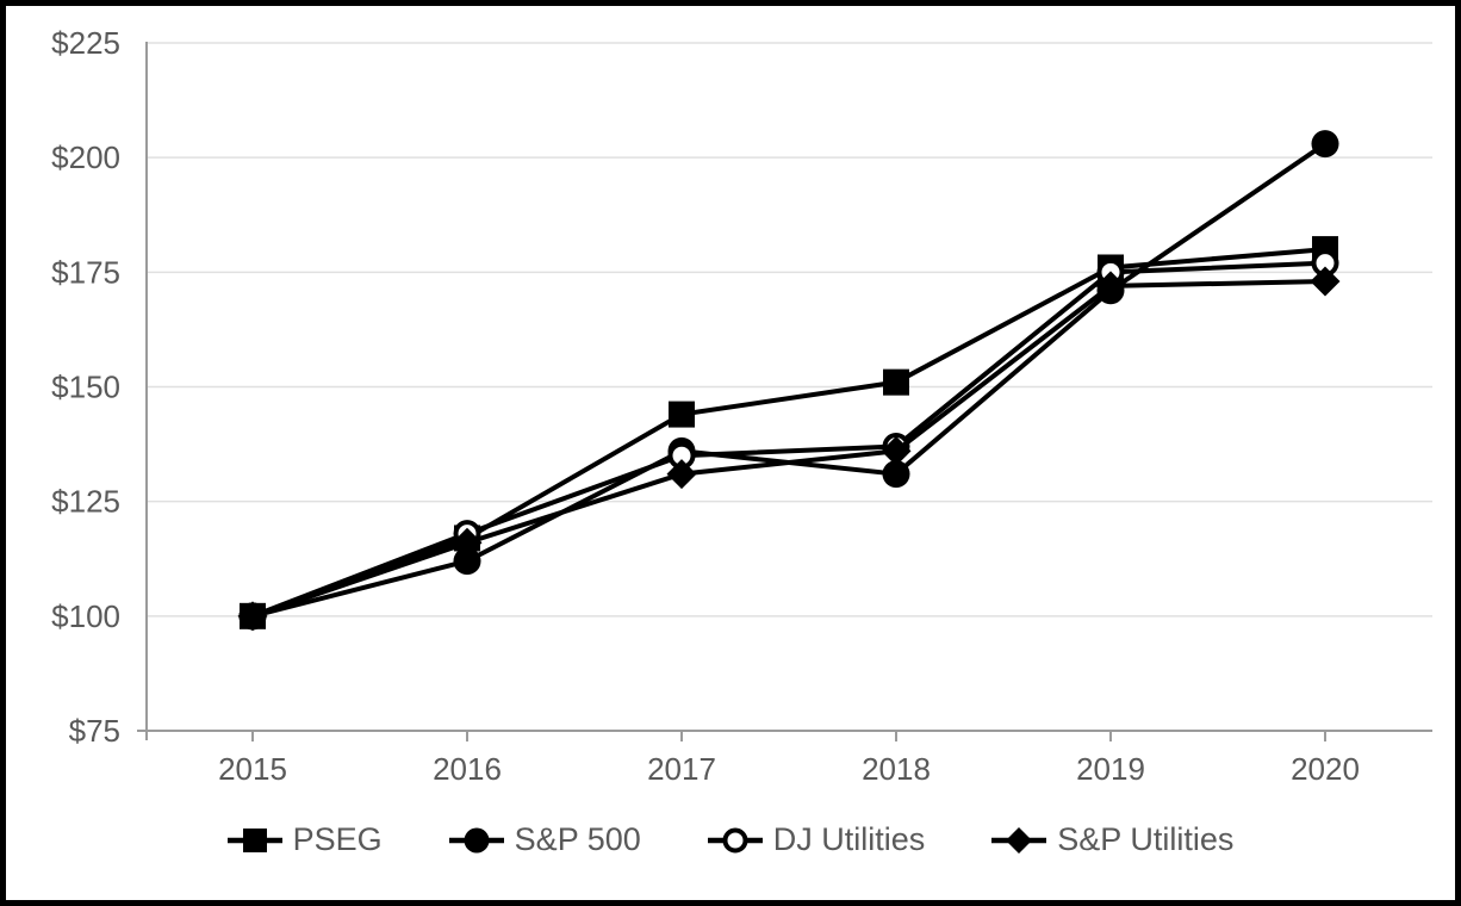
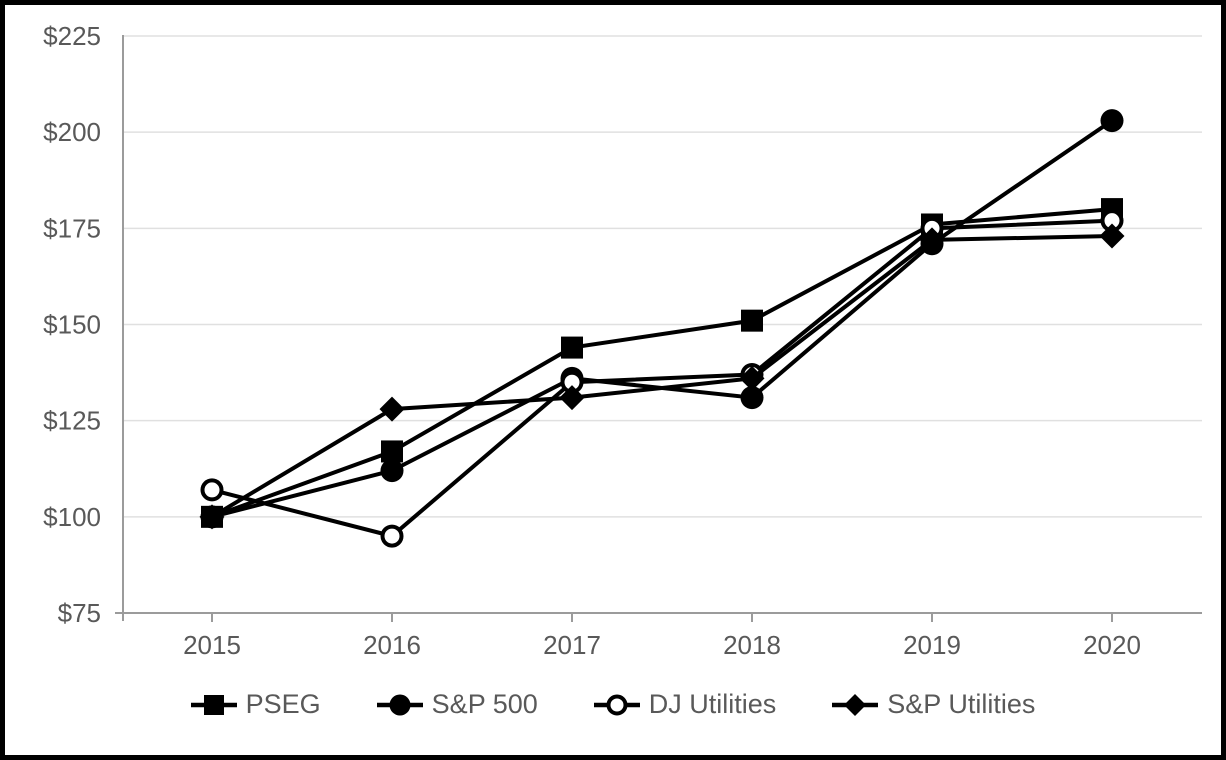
DJ Utilities/2015: $100 -> $107
DJ Utilities/2016: $118 -> $95
S&P Utilities/2016: $116 -> $128
